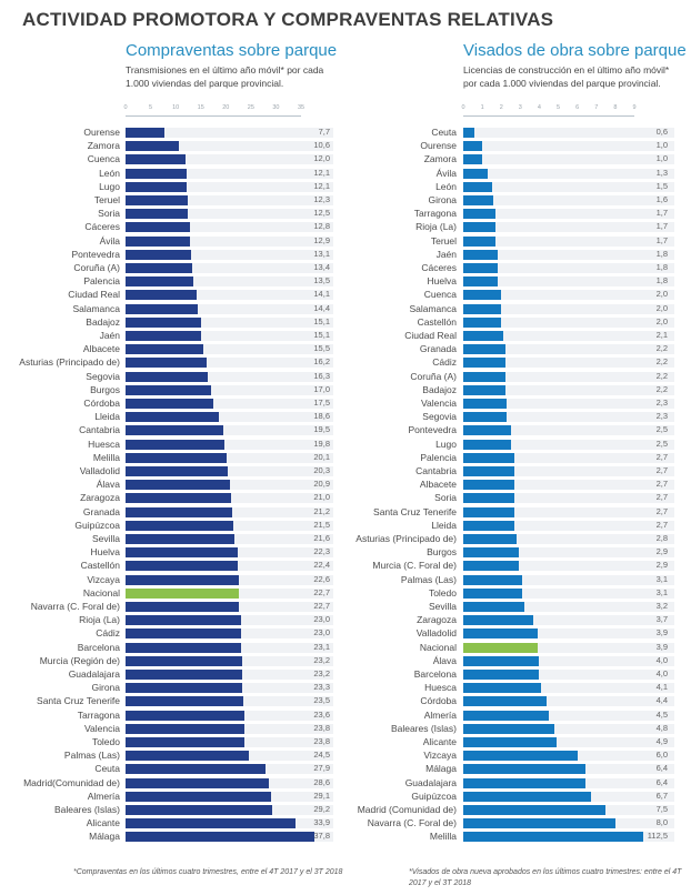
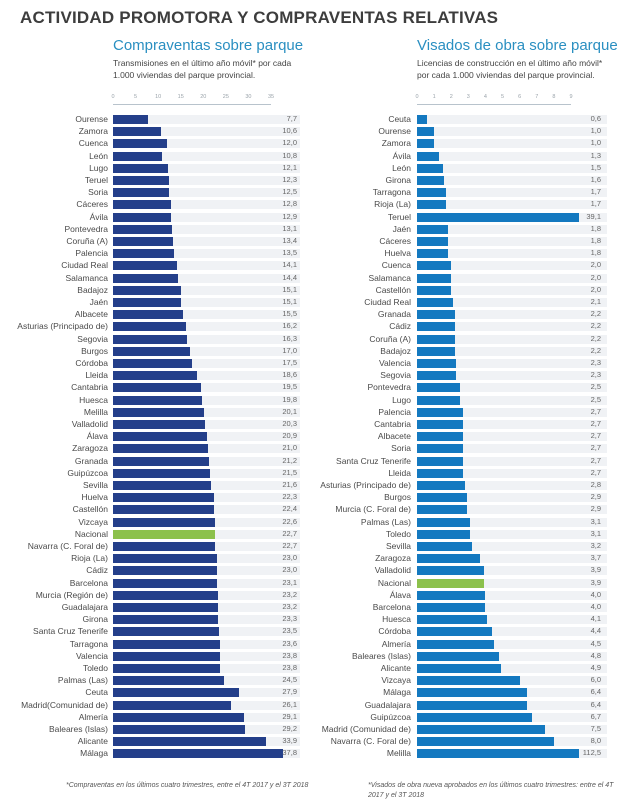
Compraventas sobre parque/León: 12,1 -> 10,8
Compraventas sobre parque/Madrid(Comunidad de): 28,6 -> 26,1
Visados de obra sobre parque/Teruel: 1,7 -> 39,1
